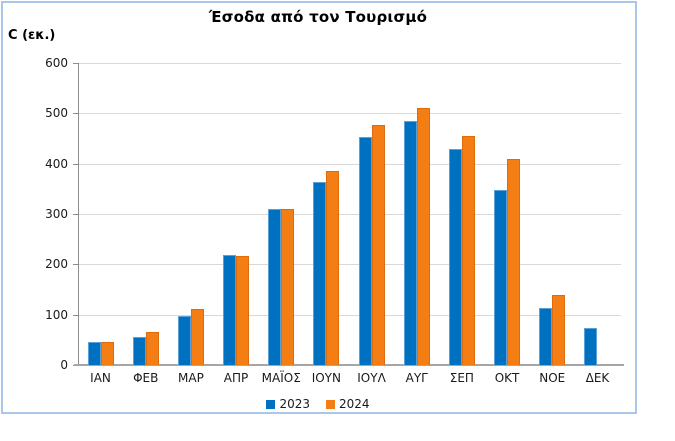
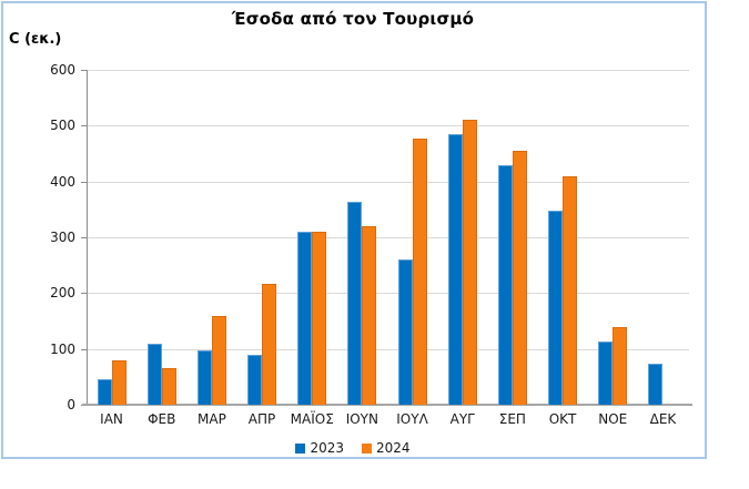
2024/ΙΑΝ: 50 -> 80
2023/ΦΕΒ: 60 -> 110
2024/ΜΑΡ: 110 -> 160
2023/ΑΠΡ: 220 -> 90
2024/ΙΟΥΝ: 390 -> 320
2023/ΙΟΥΛ: 450 -> 260
